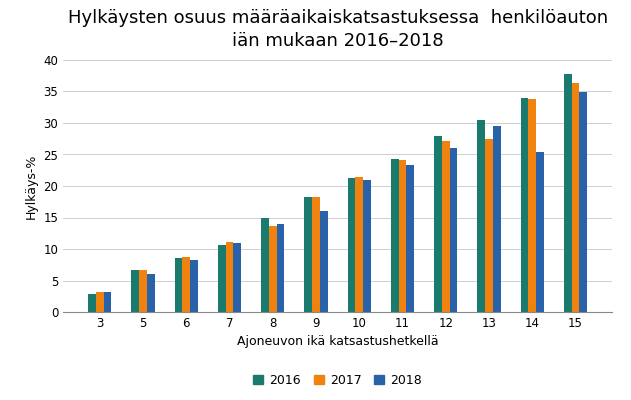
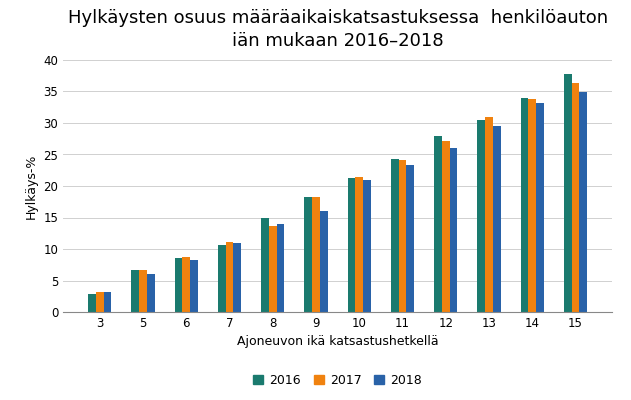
2017/13: 27.4 -> 31.0
2018/14: 25.4 -> 33.1
